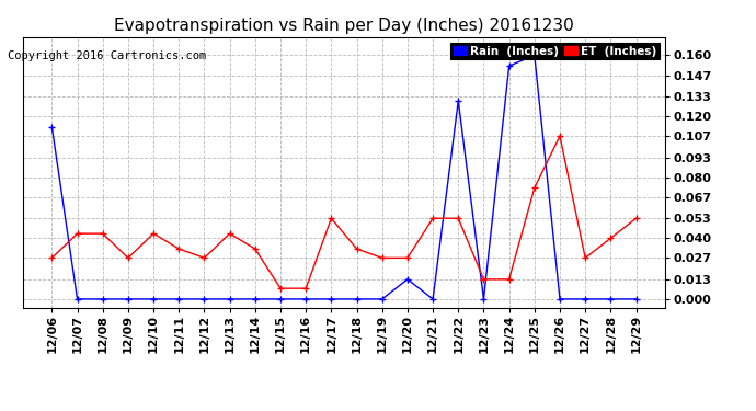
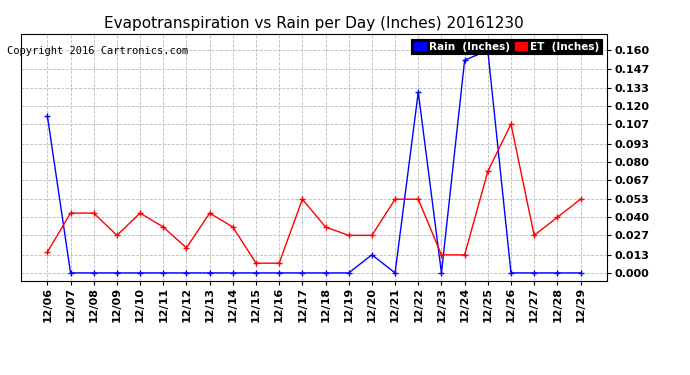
ET (Inches)/12/06: 0.027 -> 0.015
ET (Inches)/12/12: 0.027 -> 0.018
